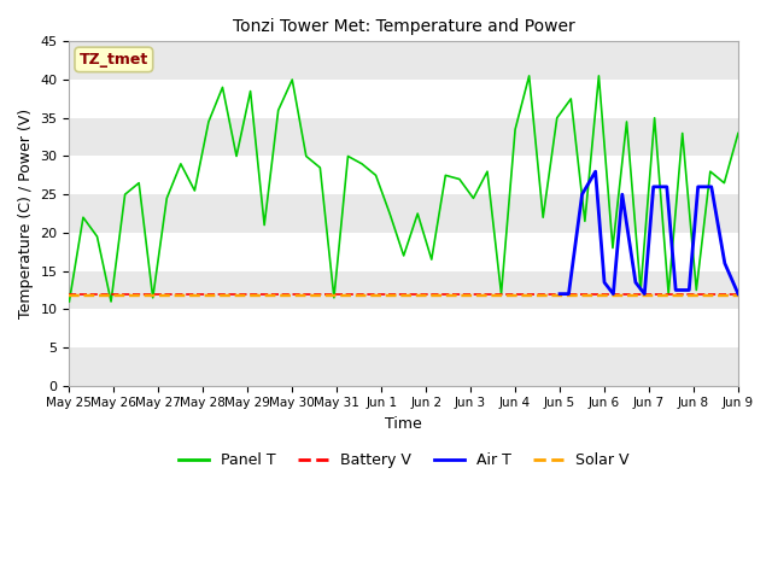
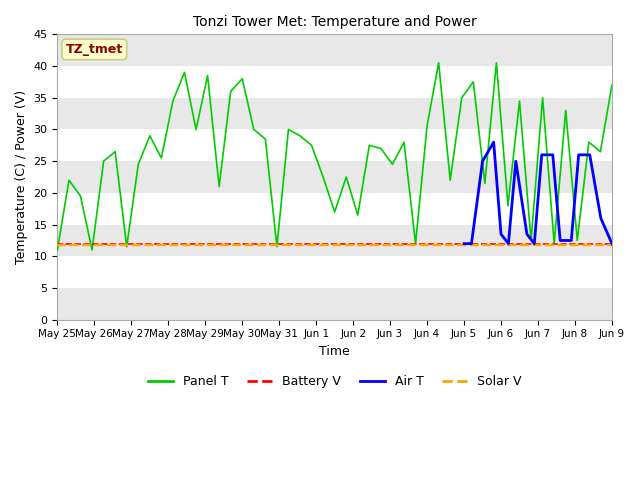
Panel T/May 30: 40.0 -> 38.0
Panel T/Jun 4: 33.5 -> 30.6
Panel T/Jun 9: 33.0 -> 37.0
